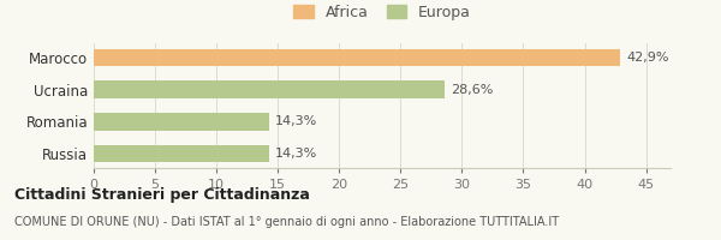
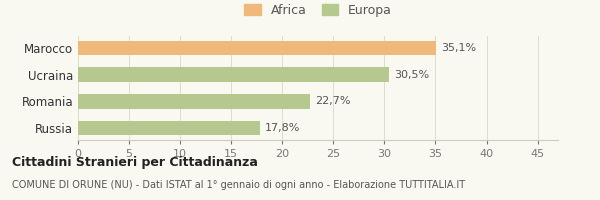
Marocco: 42,9% -> 35,1%
Ucraina: 28,6% -> 30,5%
Romania: 14,3% -> 22,7%
Russia: 14,3% -> 17,8%
